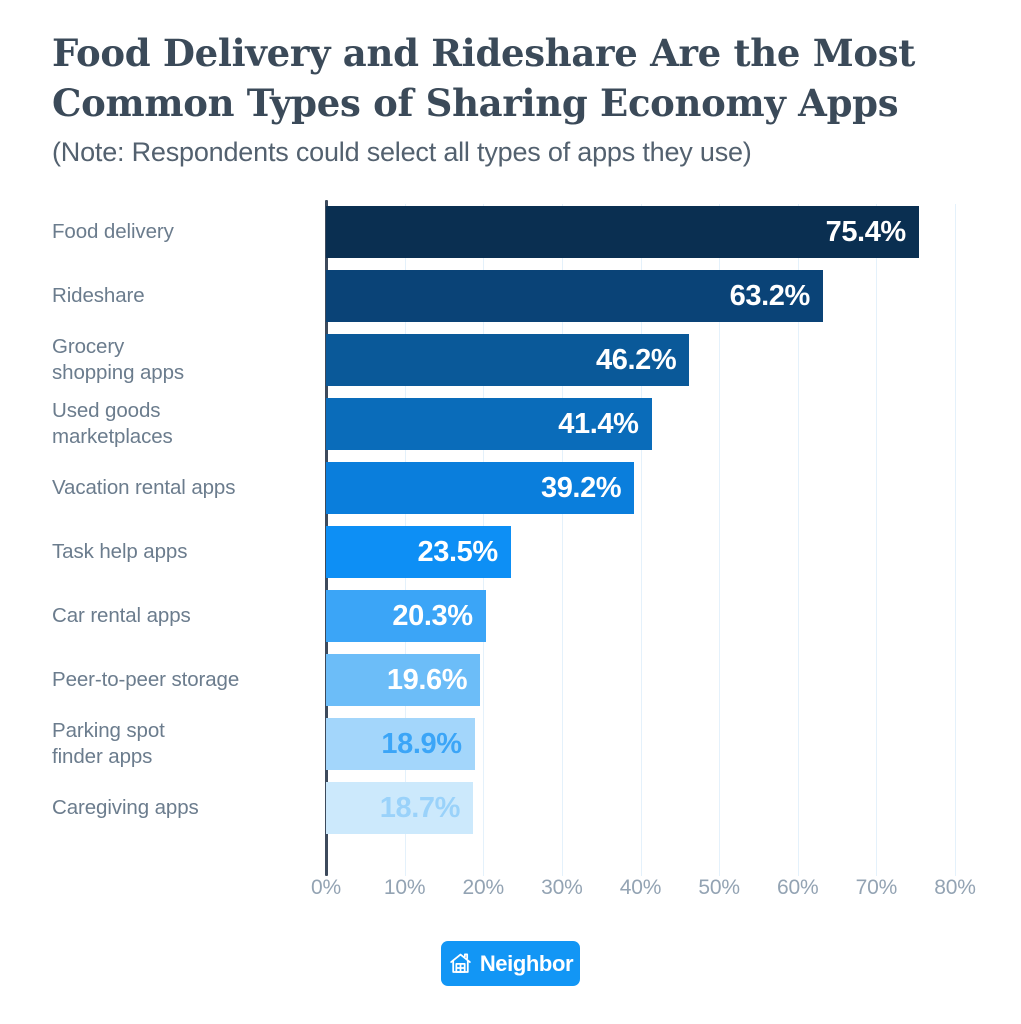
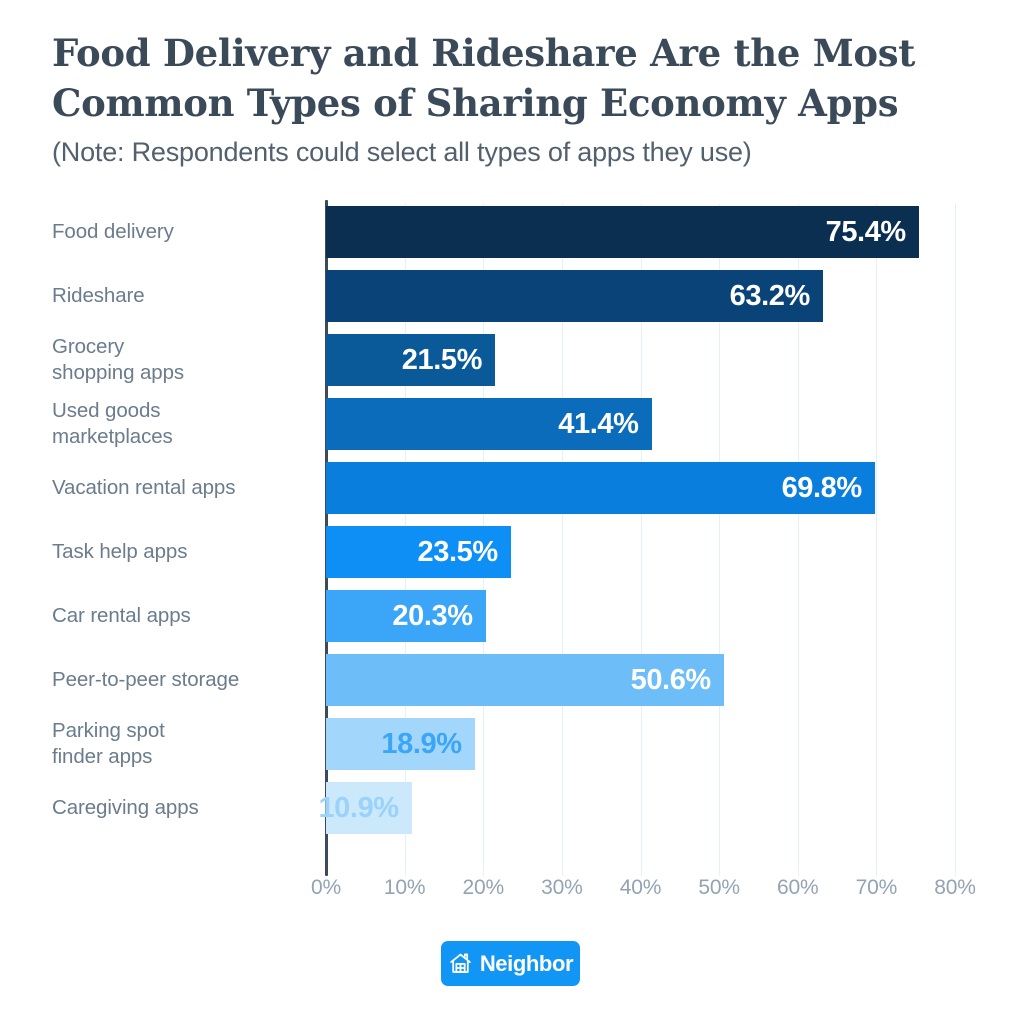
Grocery shopping apps: 46.2% -> 21.5%
Vacation rental apps: 39.2% -> 69.8%
Peer-to-peer storage: 19.6% -> 50.6%
Caregiving apps: 18.7% -> 10.9%
